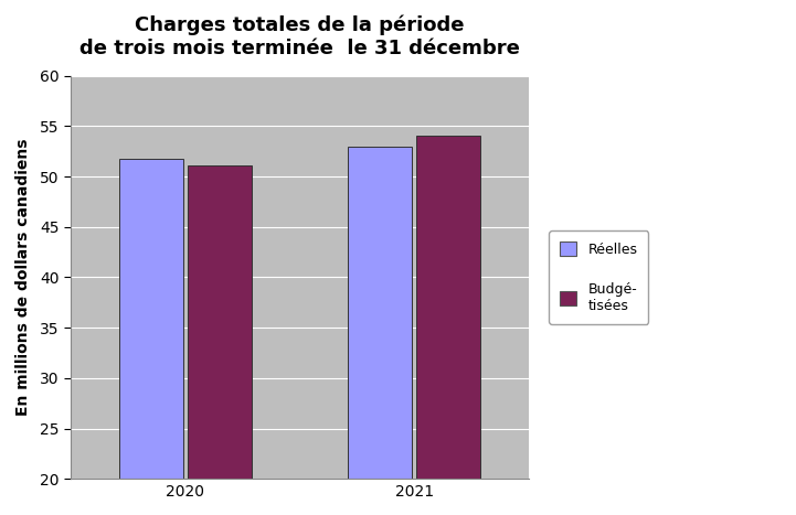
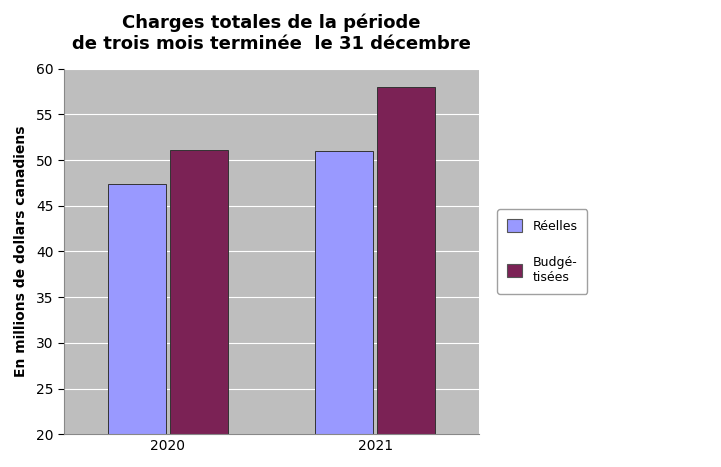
Réelles/2020: 51.8 -> 47.4
Réelles/2021: 53.0 -> 51.0
Budgé- tisées/2021: 54.1 -> 58.0
